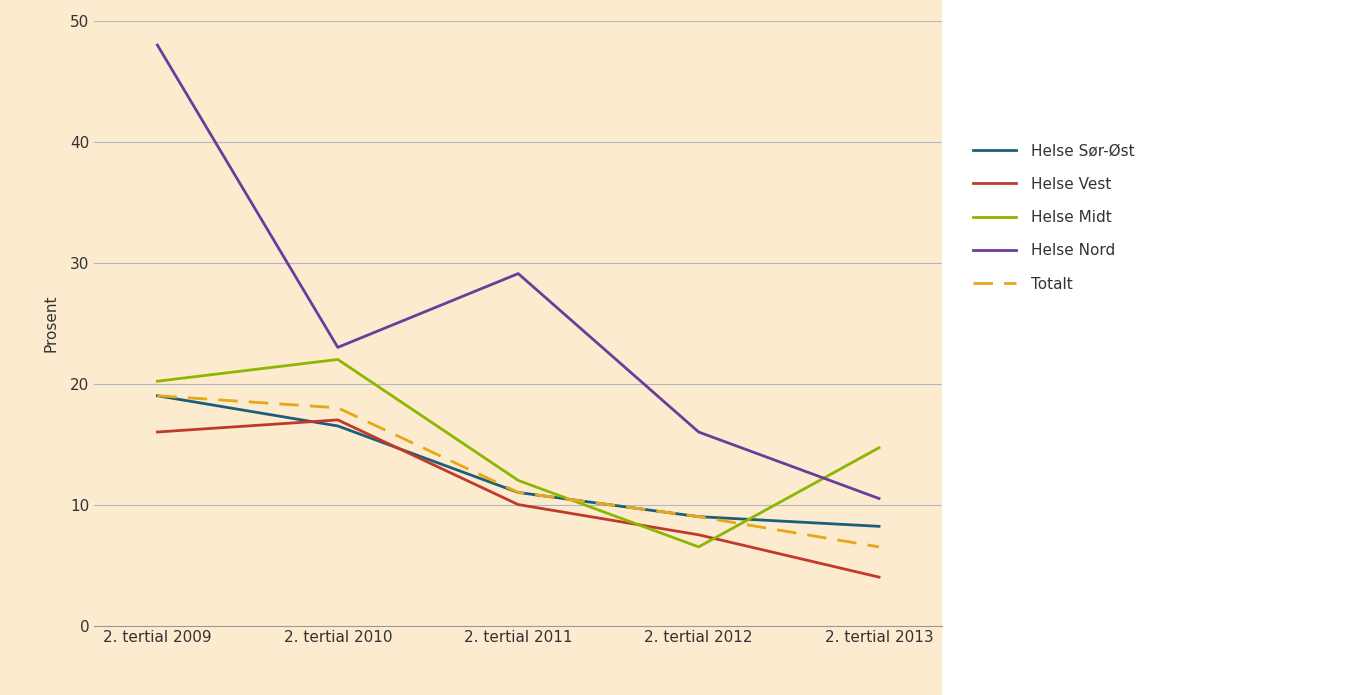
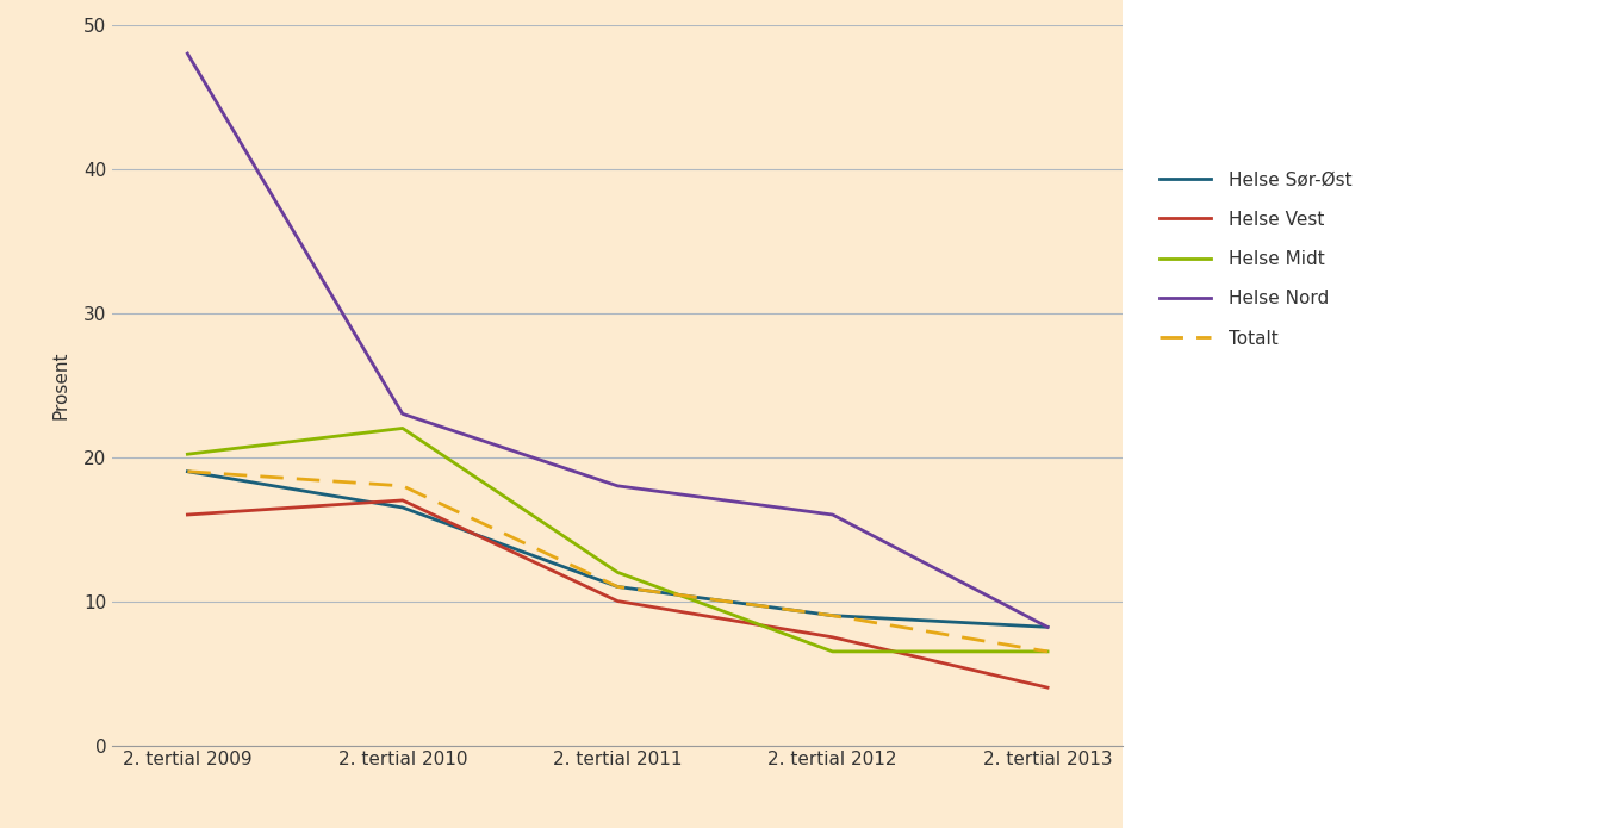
Helse Nord/2. tertial 2011: 29.1 -> 18.0
Helse Midt/2. tertial 2013: 14.7 -> 6.5
Helse Nord/2. tertial 2013: 10.5 -> 8.2
